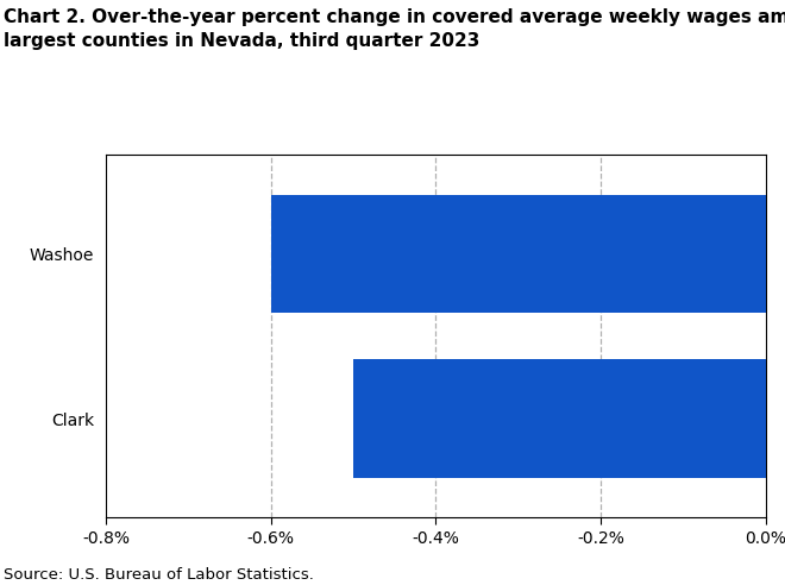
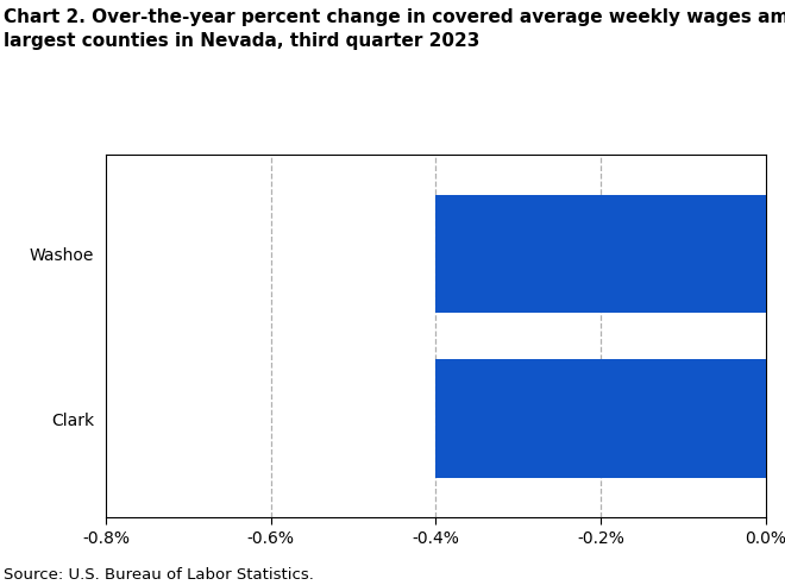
Washoe: -0.6% -> -0.4%
Clark: -0.5% -> -0.4%
